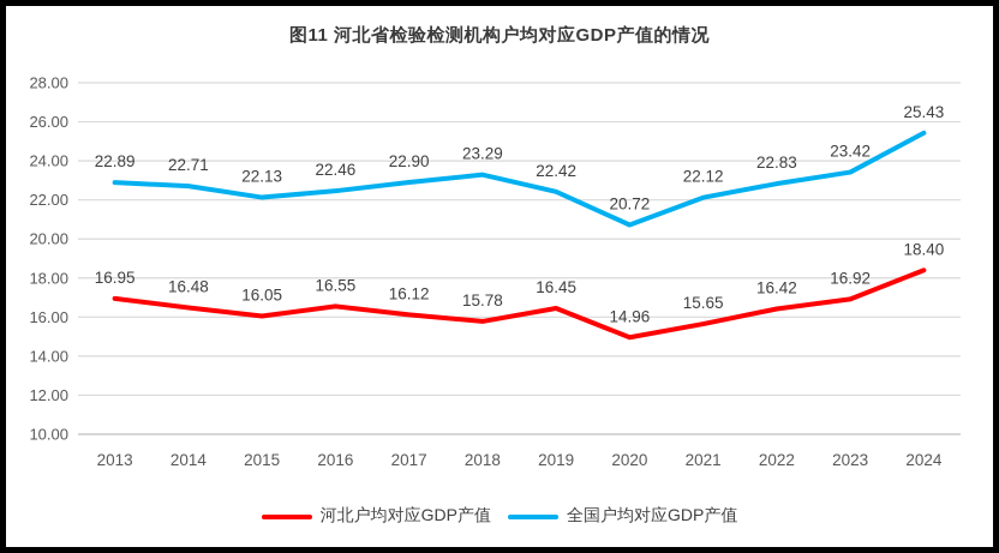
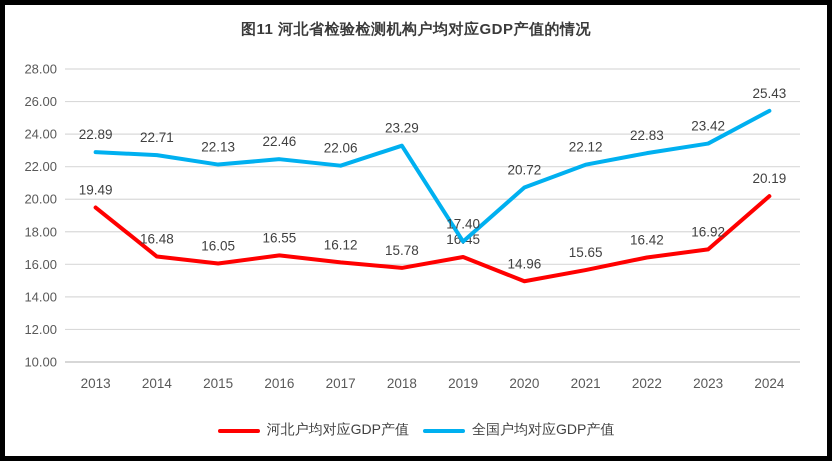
河北户均对应GDP产值/2013: 16.95 -> 19.49
全国户均对应GDP产值/2017: 22.90 -> 22.06
全国户均对应GDP产值/2019: 22.42 -> 17.40
河北户均对应GDP产值/2024: 18.40 -> 20.19
